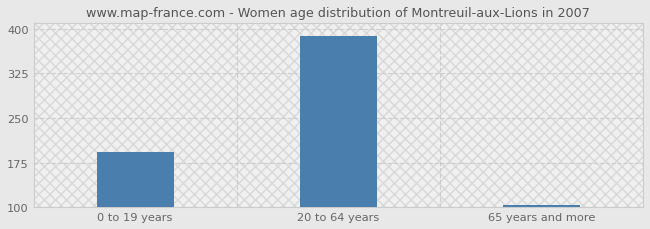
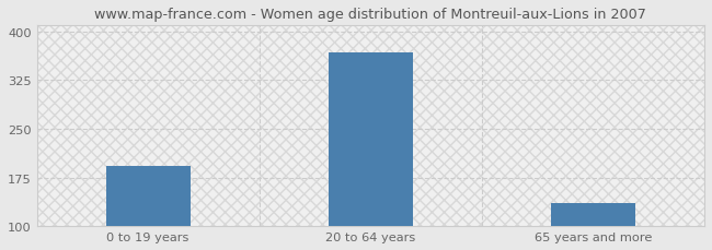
20 to 64 years: 388 -> 368
65 years and more: 103 -> 136
